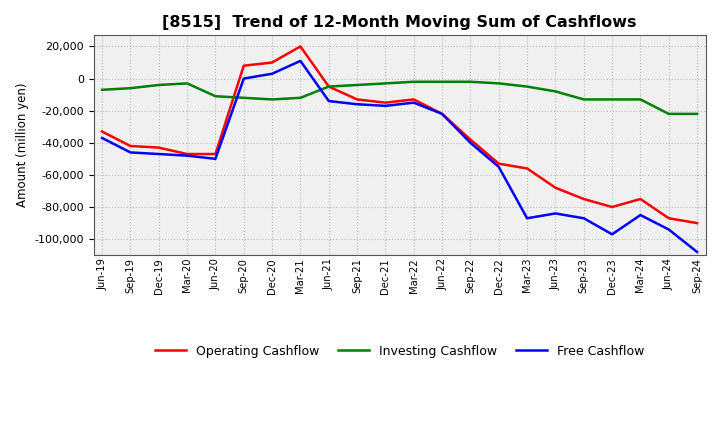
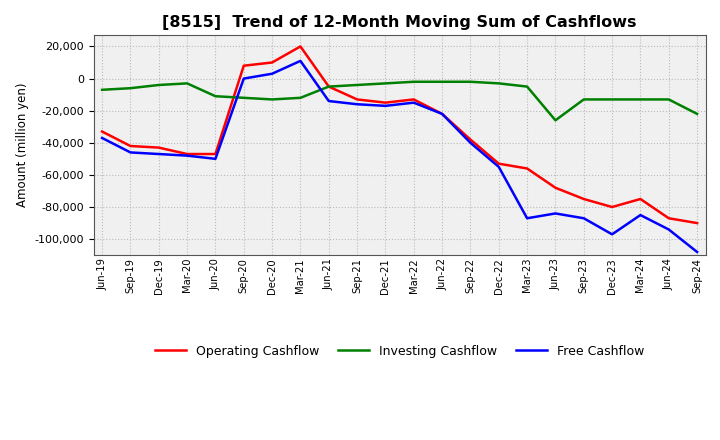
Investing Cashflow/Jun-23: -8,000 -> -26,000
Investing Cashflow/Jun-24: -22,000 -> -13,000
